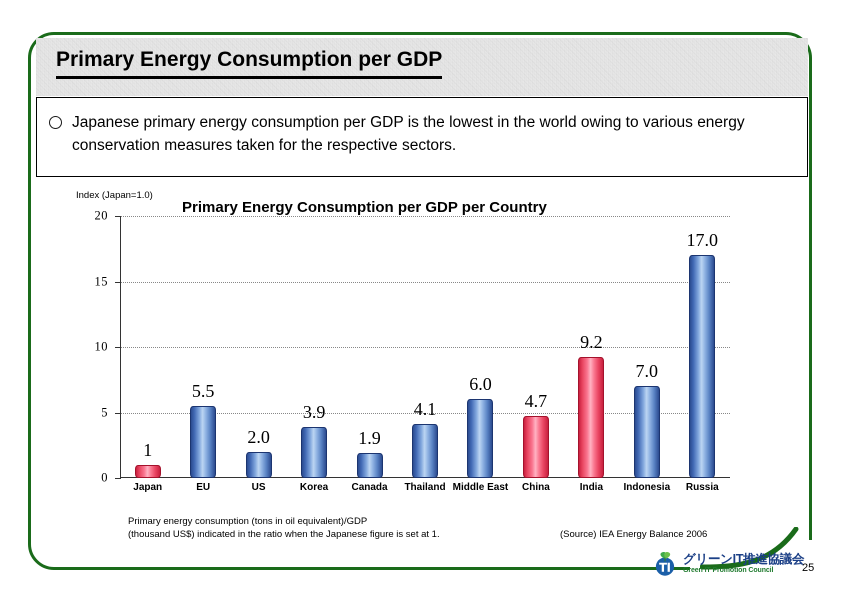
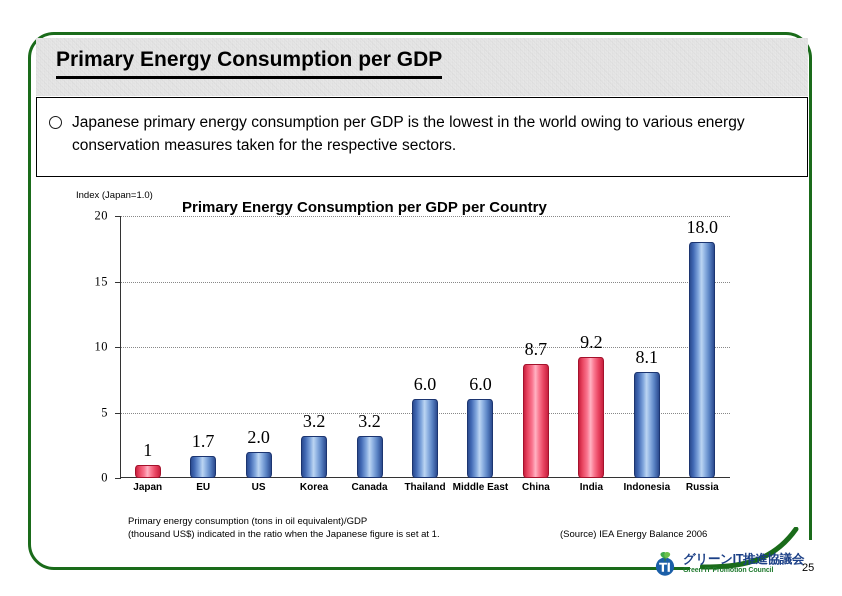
EU: 5.5 -> 1.7
Korea: 3.9 -> 3.2
Canada: 1.9 -> 3.2
Thailand: 4.1 -> 6.0
China: 4.7 -> 8.7
Indonesia: 7.0 -> 8.1
Russia: 17.0 -> 18.0
